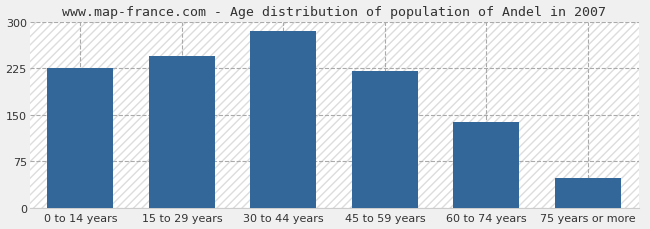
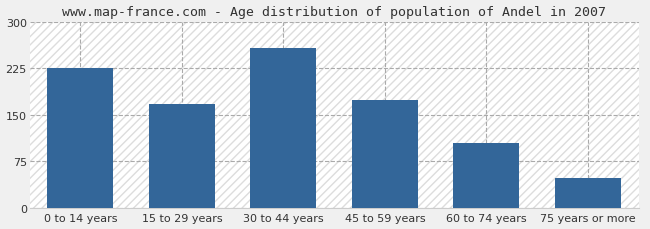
15 to 29 years: 244 -> 168
30 to 44 years: 284 -> 258
45 to 59 years: 220 -> 173
60 to 74 years: 138 -> 105
